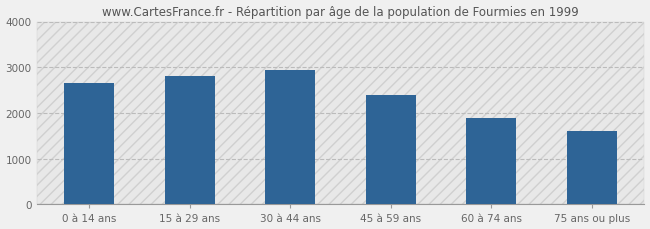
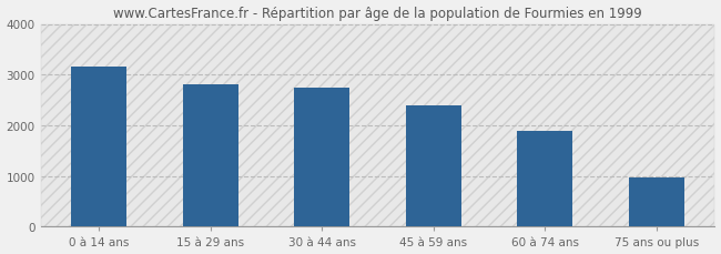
0 à 14 ans: 2650 -> 3150
30 à 44 ans: 2950 -> 2750
75 ans ou plus: 1600 -> 980
